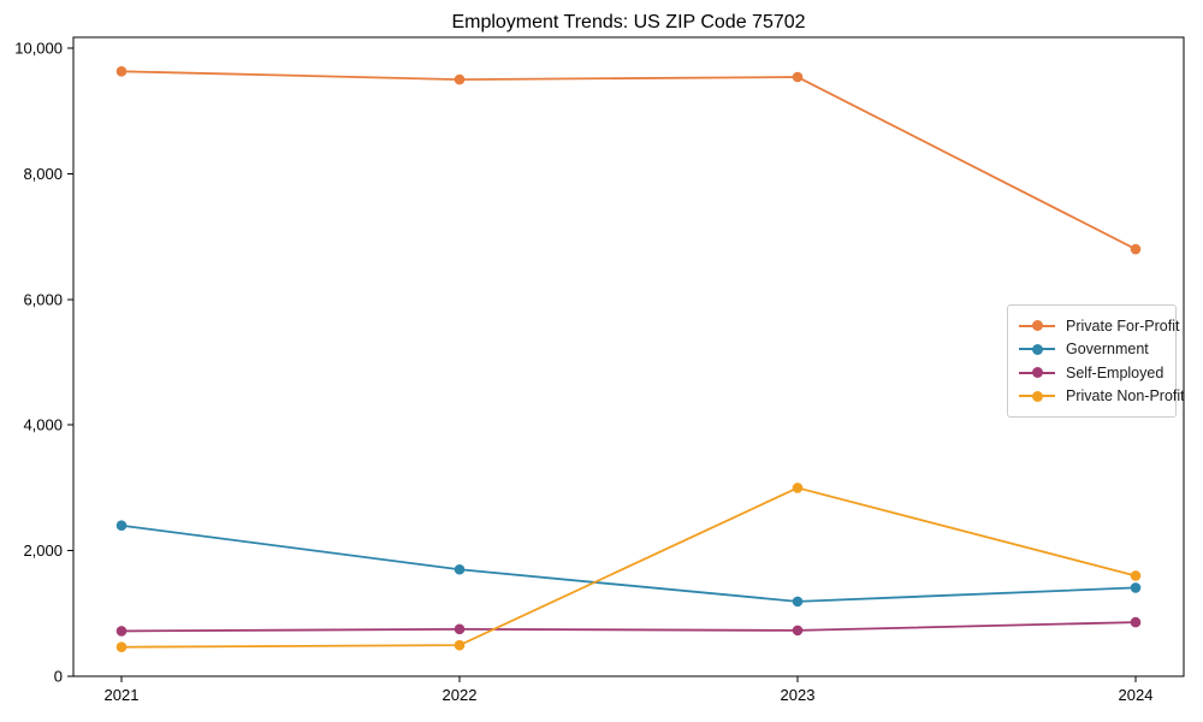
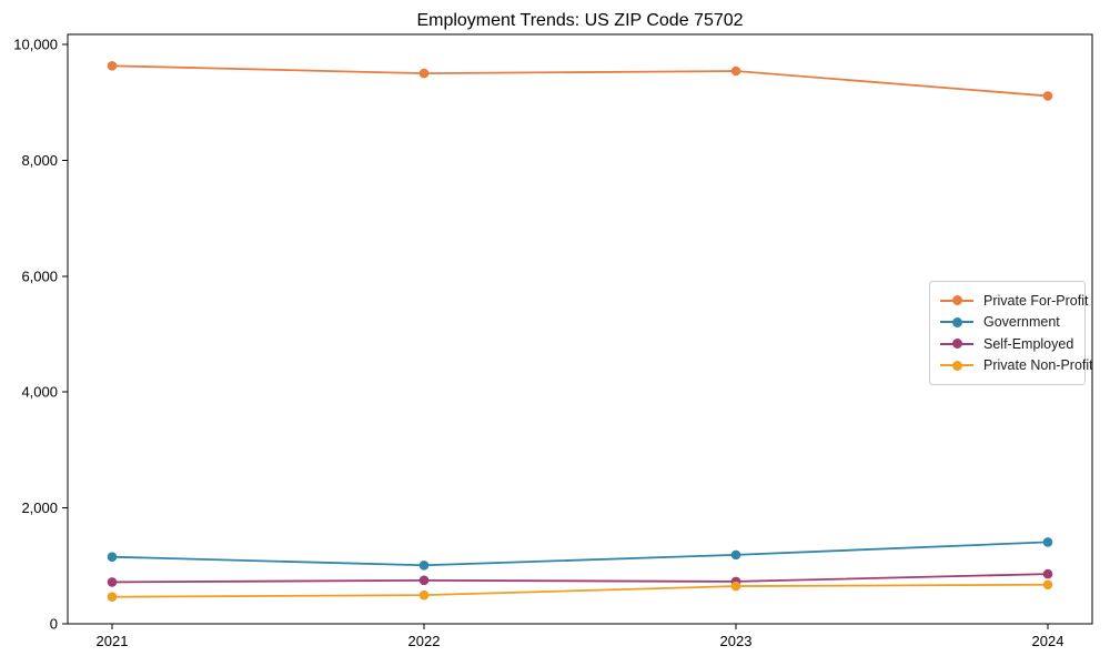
Government/2021: 2400 -> 1200
Government/2022: 1700 -> 1000
Private Non-Profit/2023: 3000 -> 600
Private For-Profit/2024: 6800 -> 9100
Private Non-Profit/2024: 1600 -> 700
